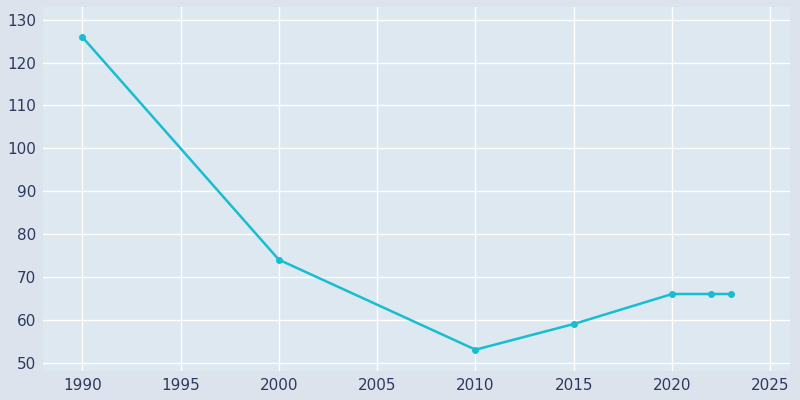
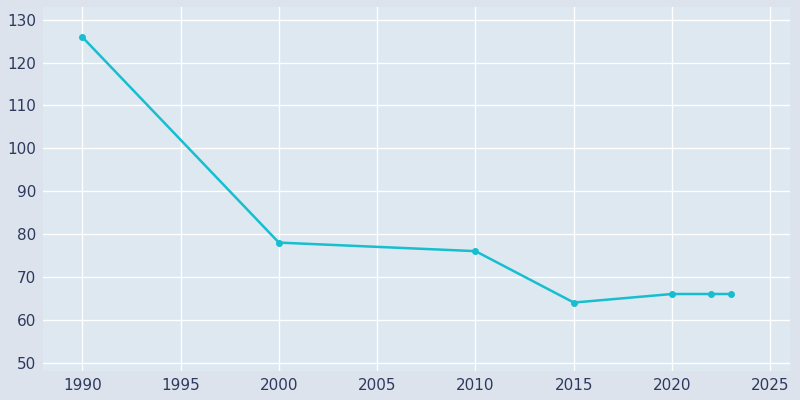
2000: 74 -> 78
2010: 53 -> 76
2015: 59 -> 64
